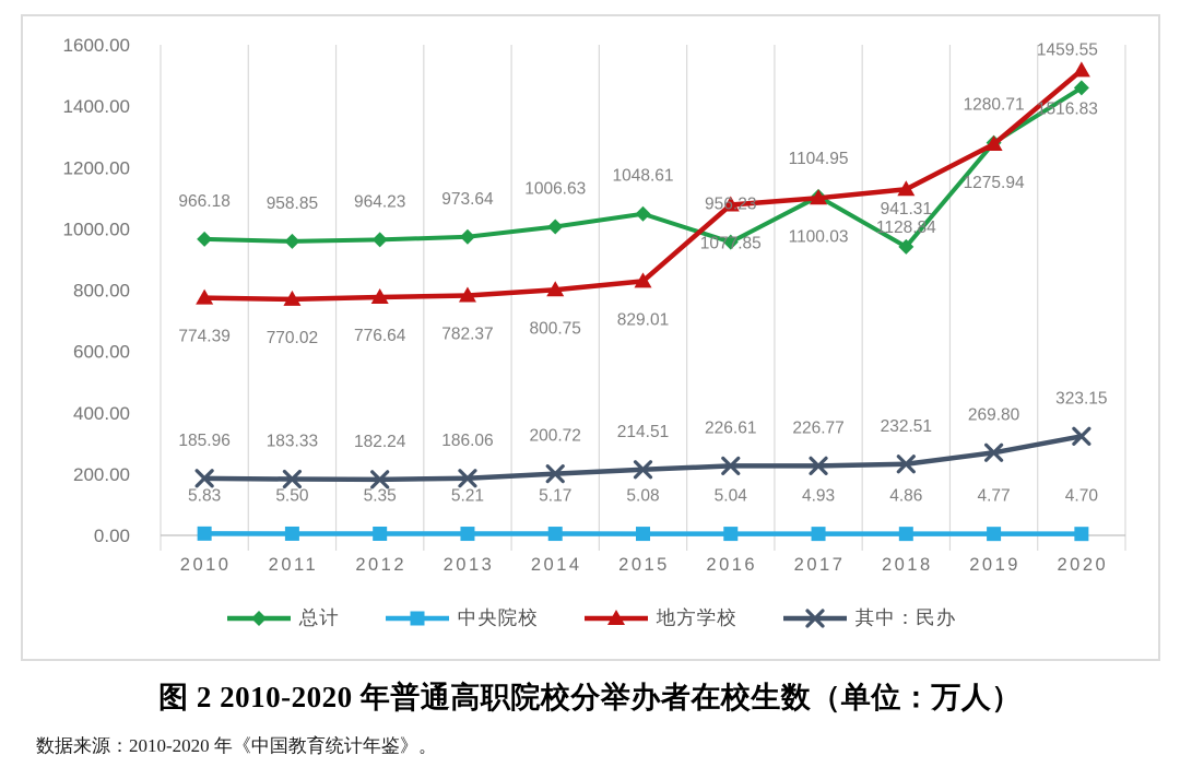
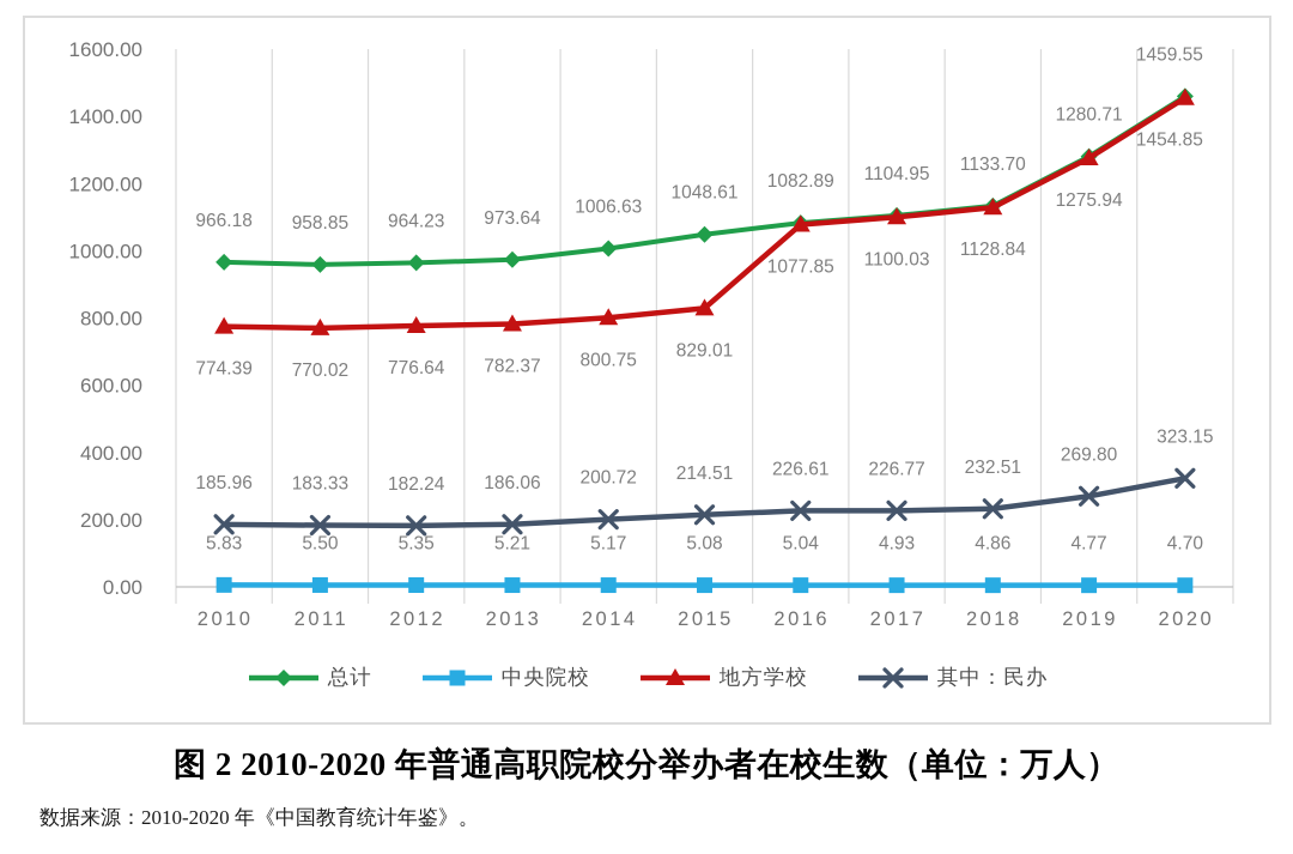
总计/2016: 956.23 -> 1082.89
总计/2018: 941.31 -> 1133.70
地方学校/2020: 1516.83 -> 1454.85
